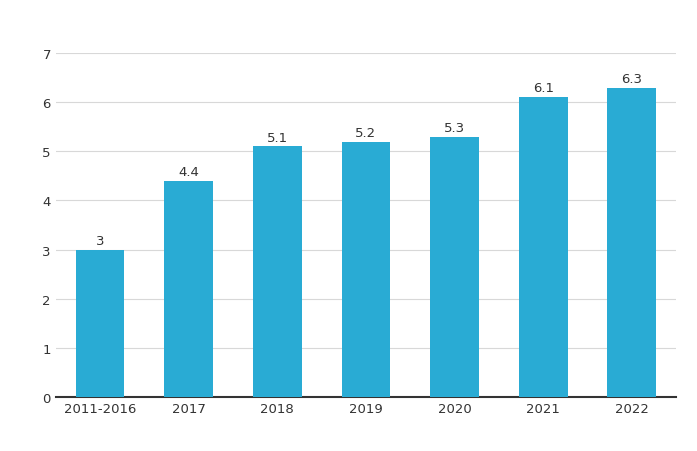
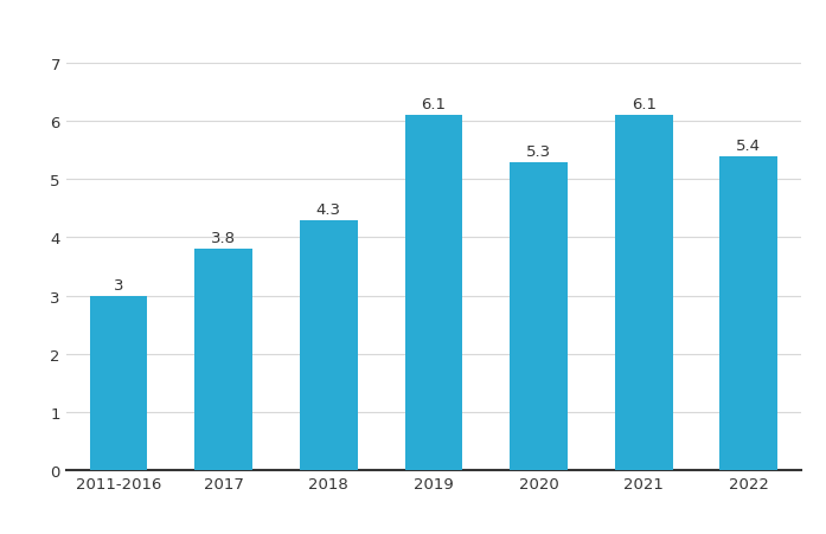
2017: 4.4 -> 3.8
2018: 5.1 -> 4.3
2019: 5.2 -> 6.1
2022: 6.3 -> 5.4
